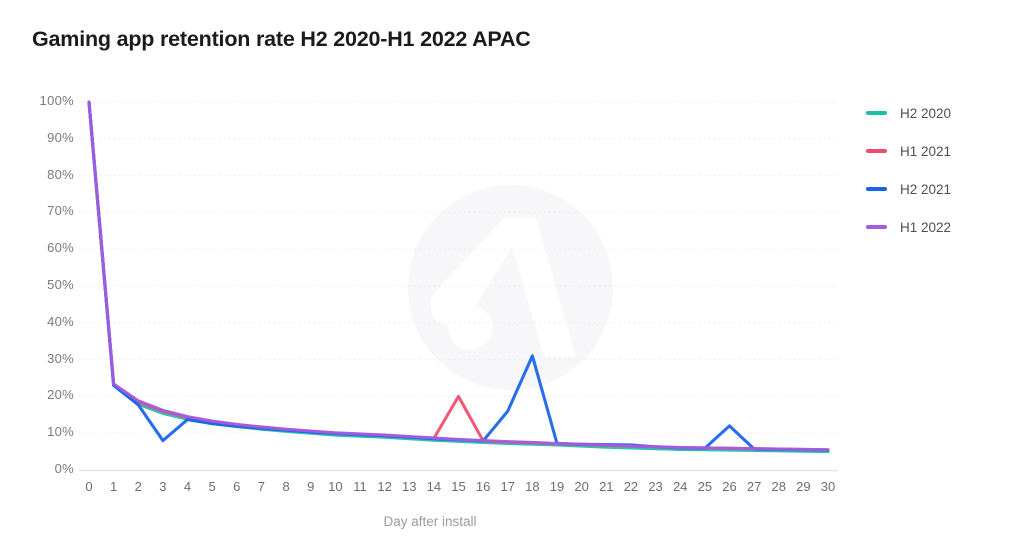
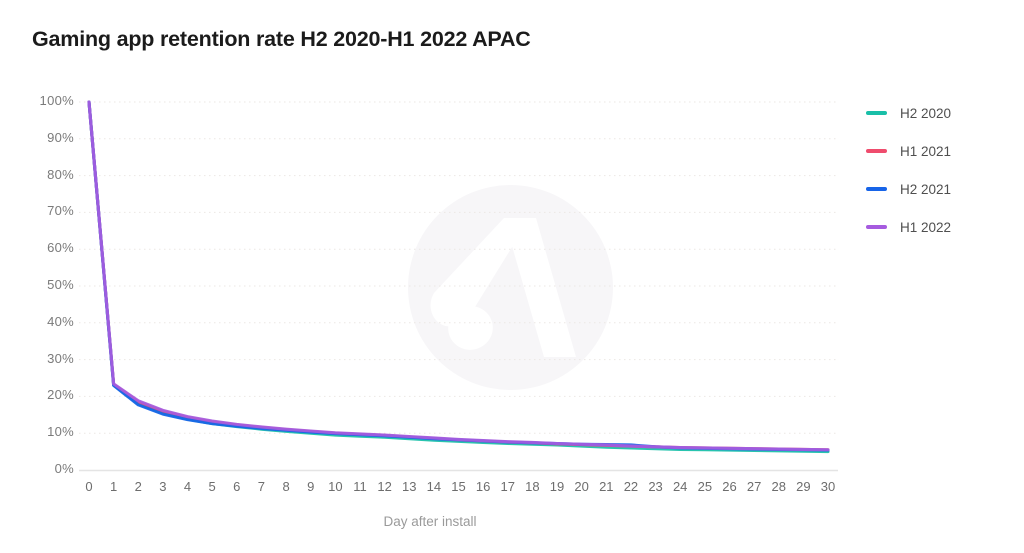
H2 2021/3: 8% -> 15%
H1 2021/15: 20% -> 8%
H2 2021/17: 16% -> 8%
H2 2021/18: 31% -> 7%
H2 2021/26: 12% -> 6%
